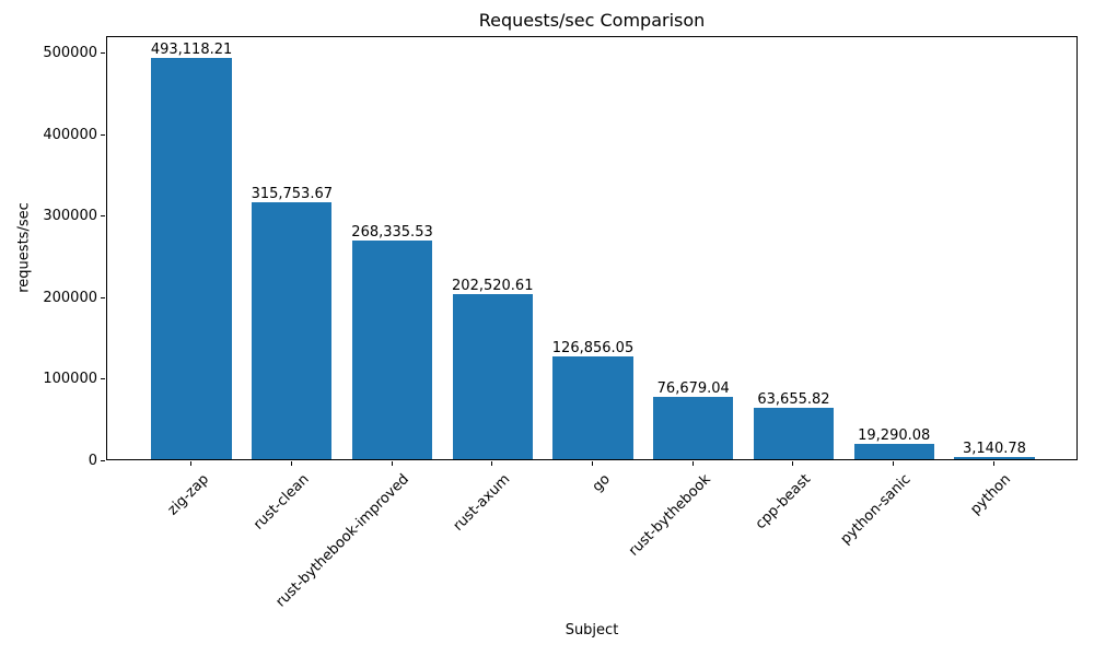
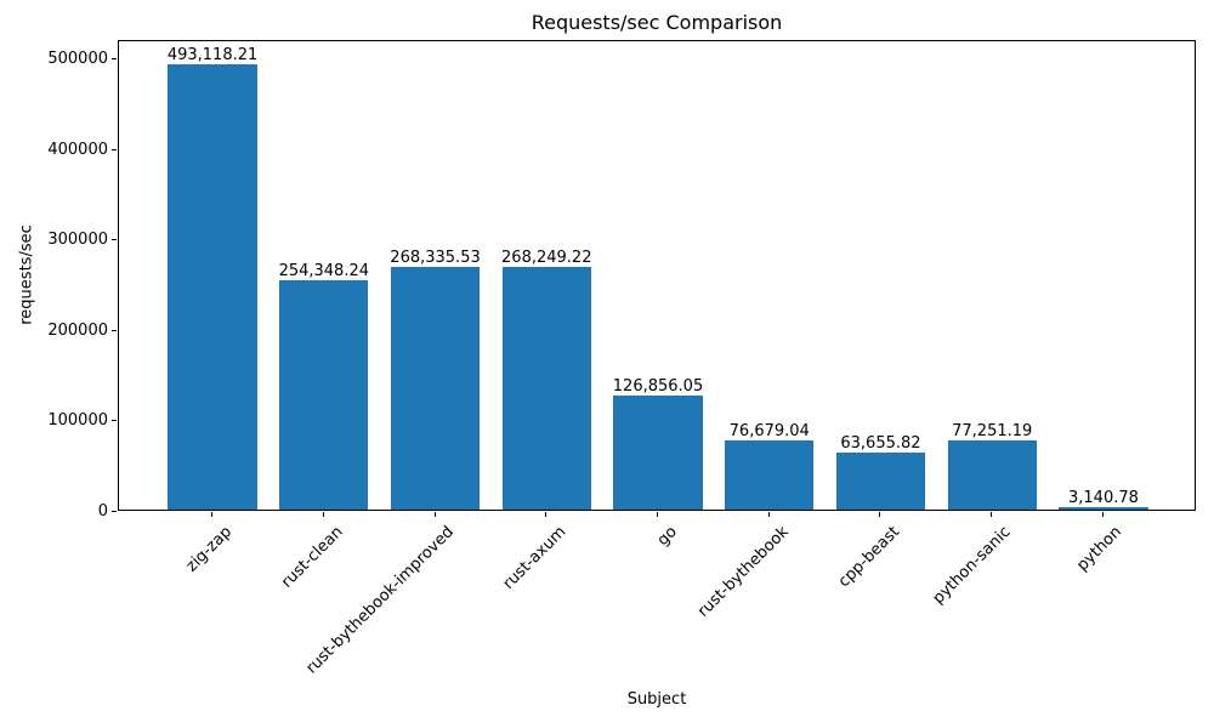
rust-clean: 315,753.67 -> 254,348.24
rust-axum: 202,520.61 -> 268,249.22
python-sanic: 19,290.08 -> 77,251.19
